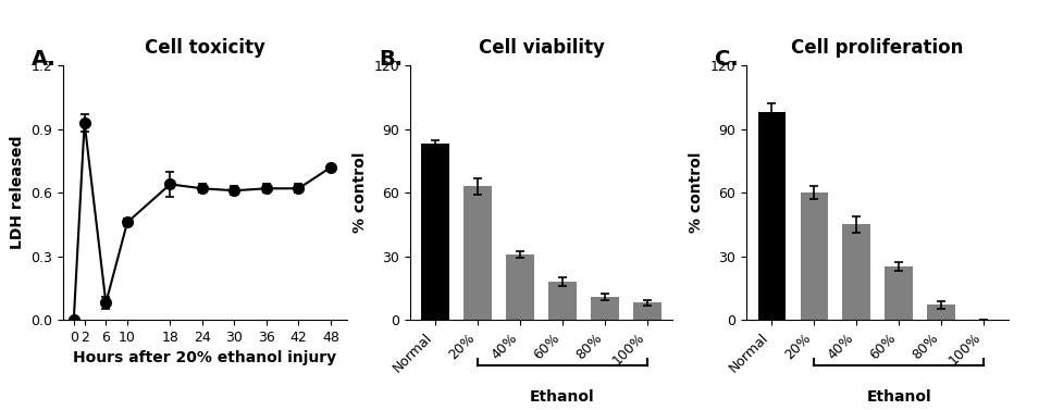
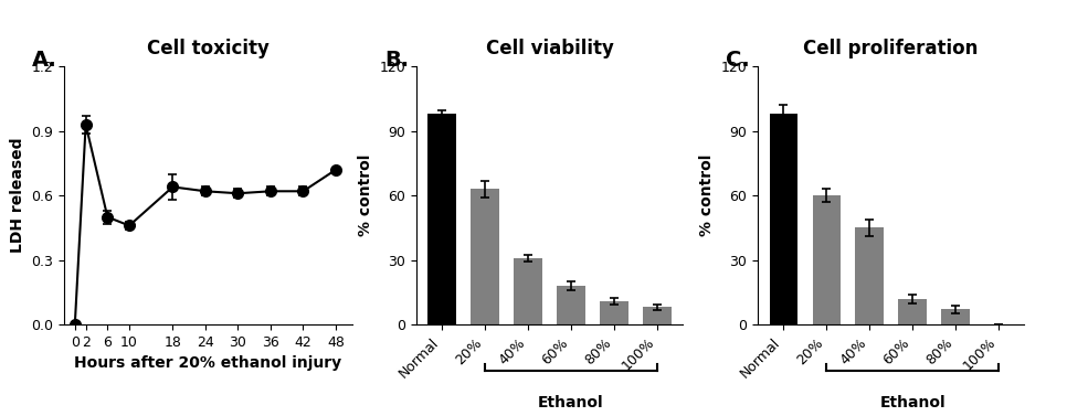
Cell toxicity/6: 0.08 -> 0.50
Cell viability/Normal: 83 -> 98
Cell proliferation/60%: 25 -> 12
